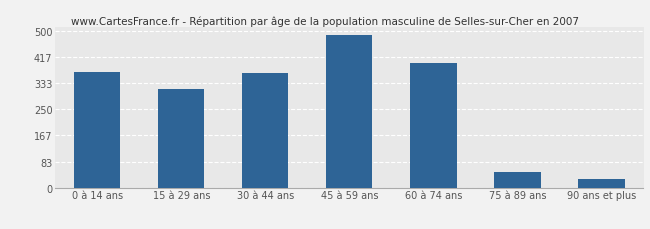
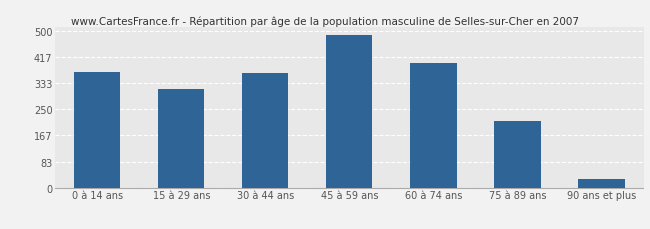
75 à 89 ans: 50 -> 213
